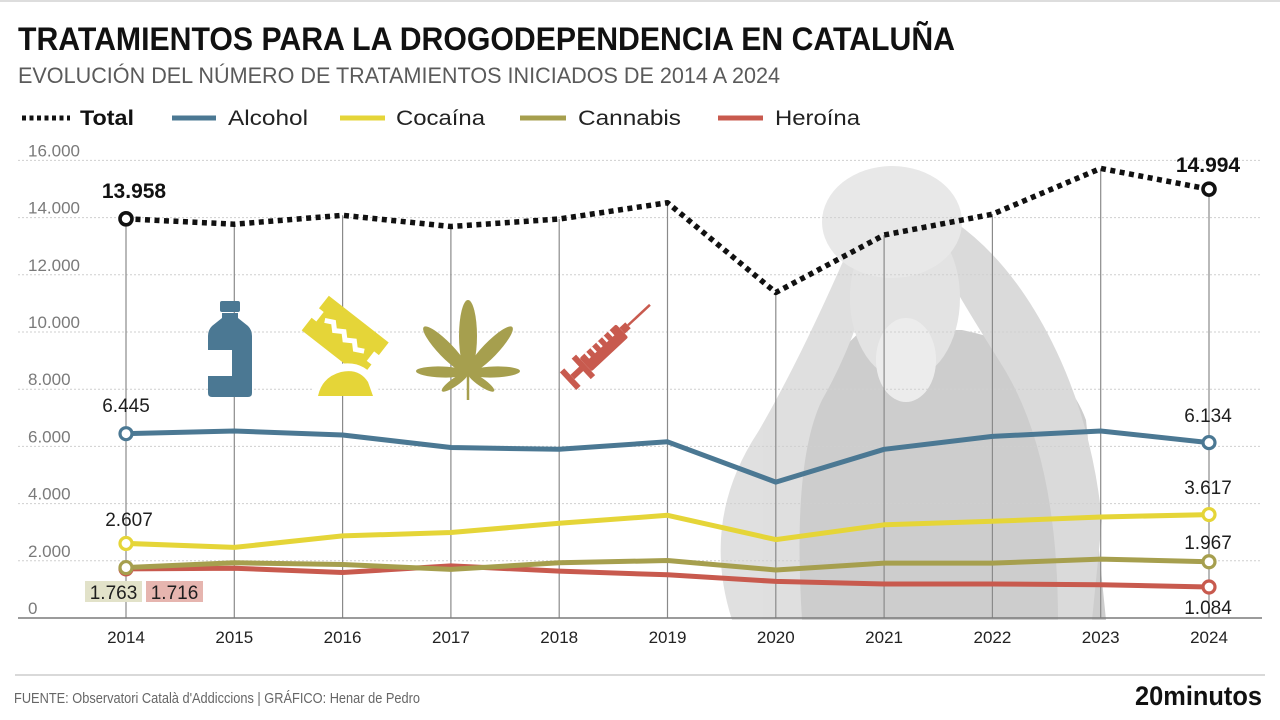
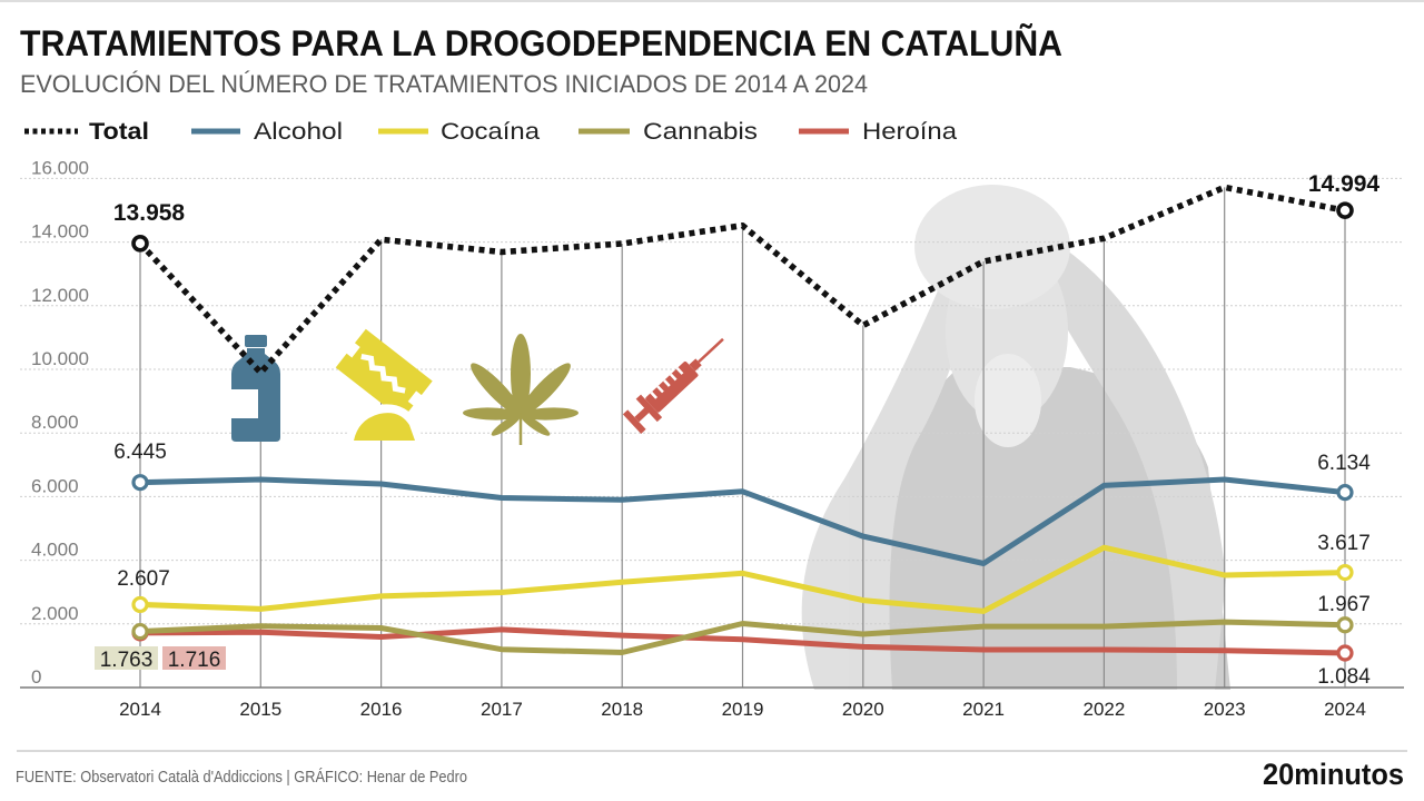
Total/2015: 13800 -> 9900
Cannabis/2017: 1700 -> 1200
Cannabis/2018: 1900 -> 1100
Alcohol/2021: 5900 -> 3900
Cocaína/2021: 3300 -> 2400
Cocaína/2022: 3400 -> 4400
